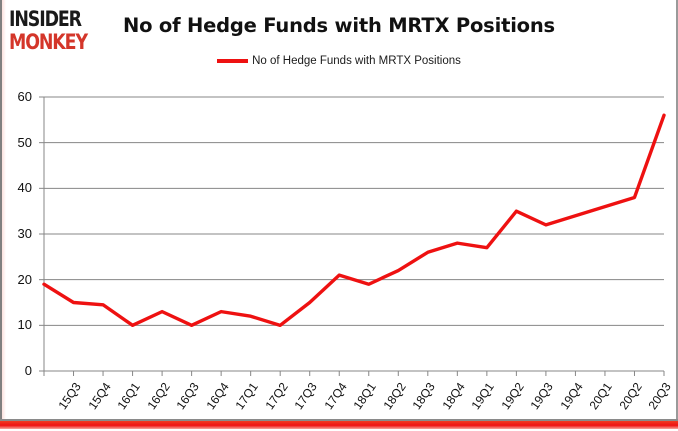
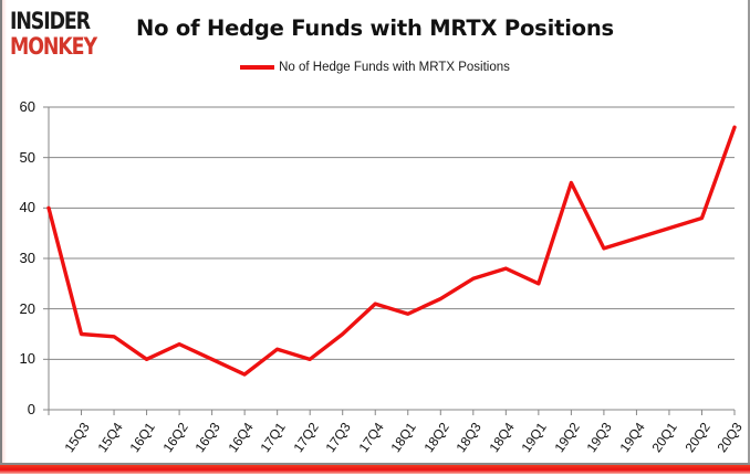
15Q3: 19 -> 40
17Q1: 13 -> 7
19Q2: 27 -> 25
19Q3: 35 -> 45
